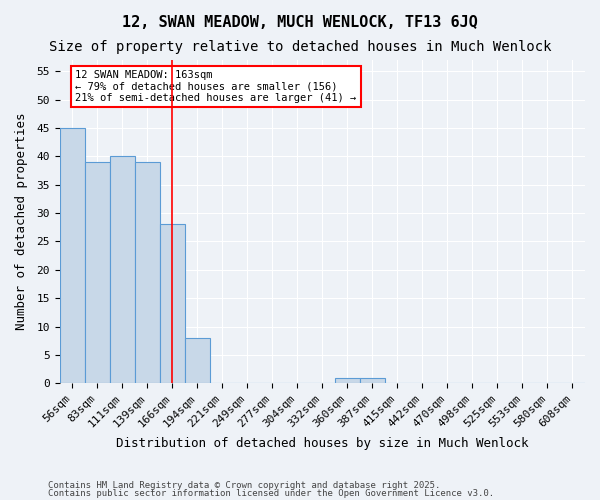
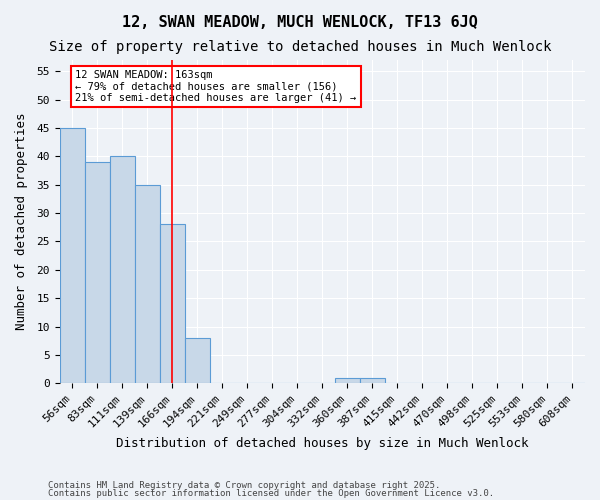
139sqm: 39 -> 35
